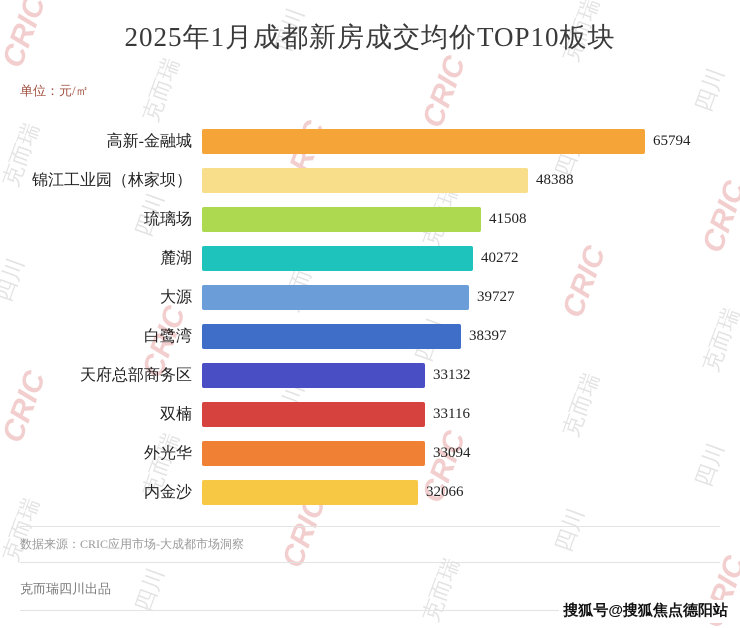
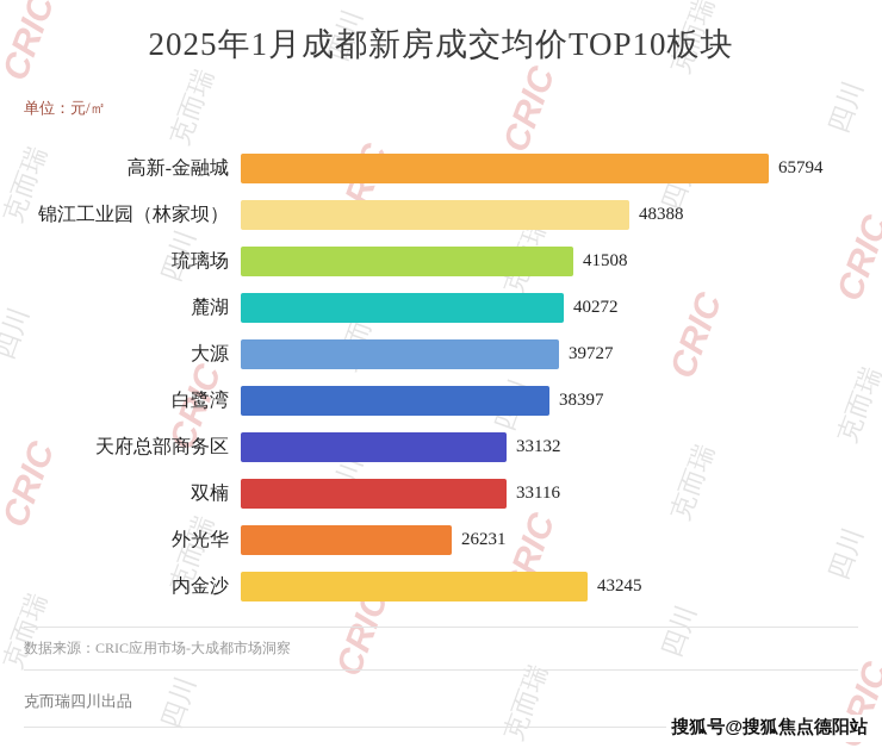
外光华: 33094 -> 26231
内金沙: 32066 -> 43245
